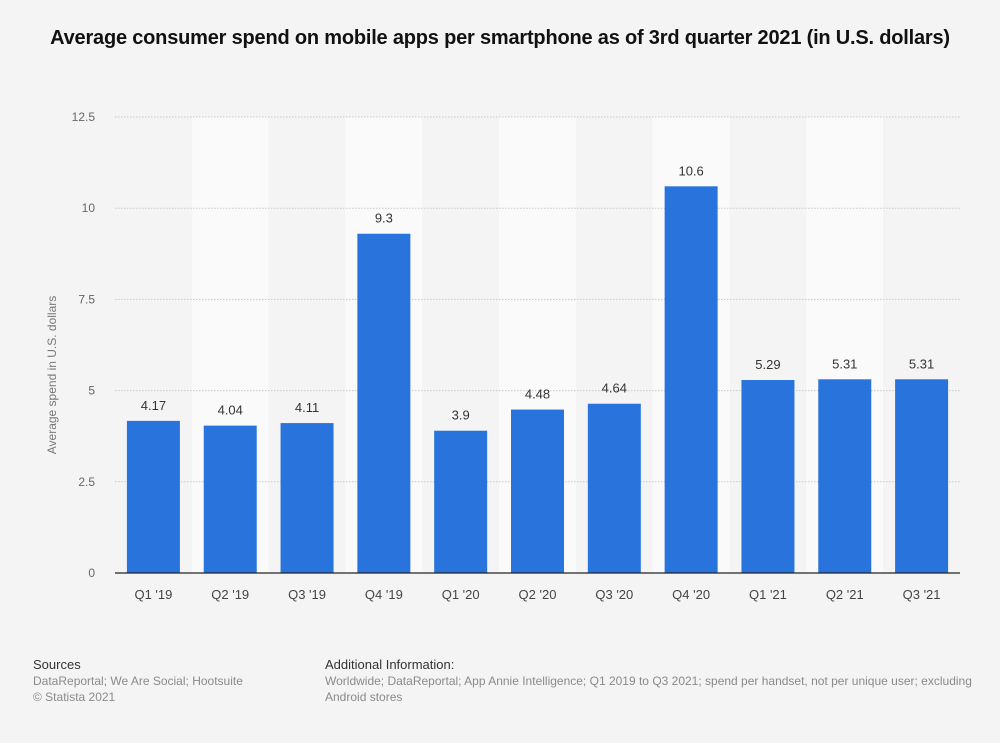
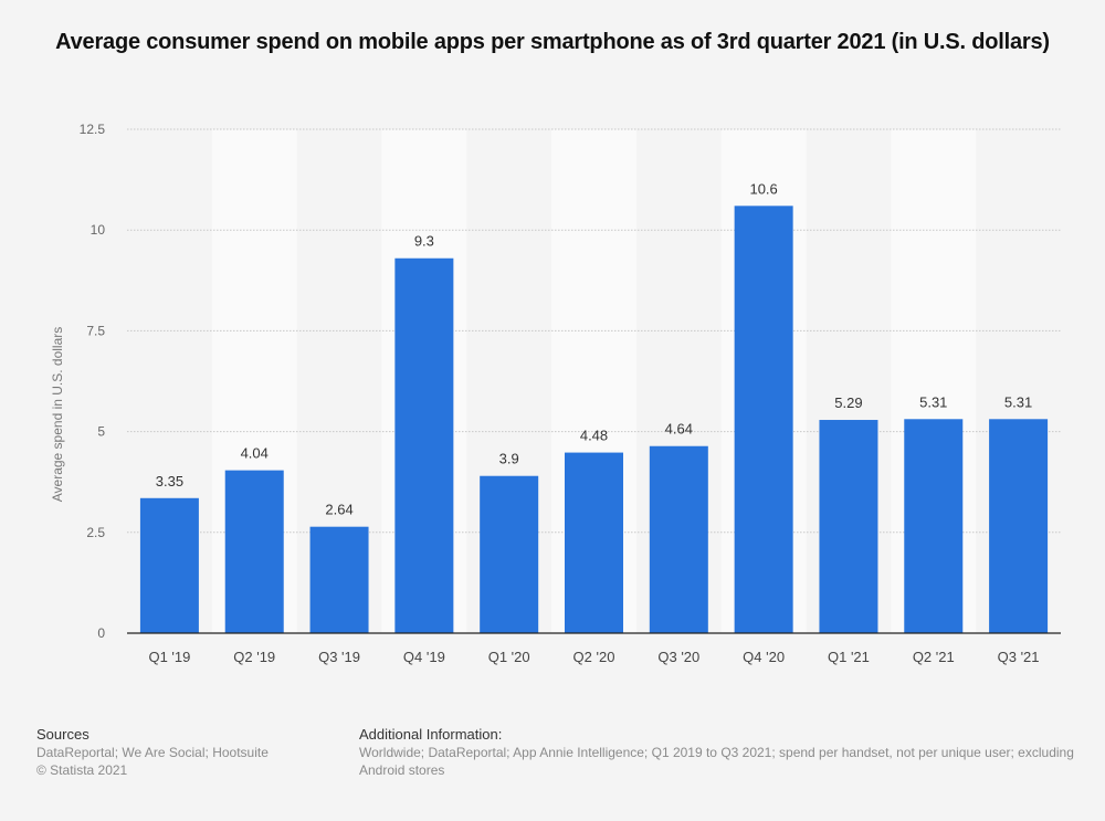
Q1 '19: 4.17 -> 3.35
Q3 '19: 4.11 -> 2.64
